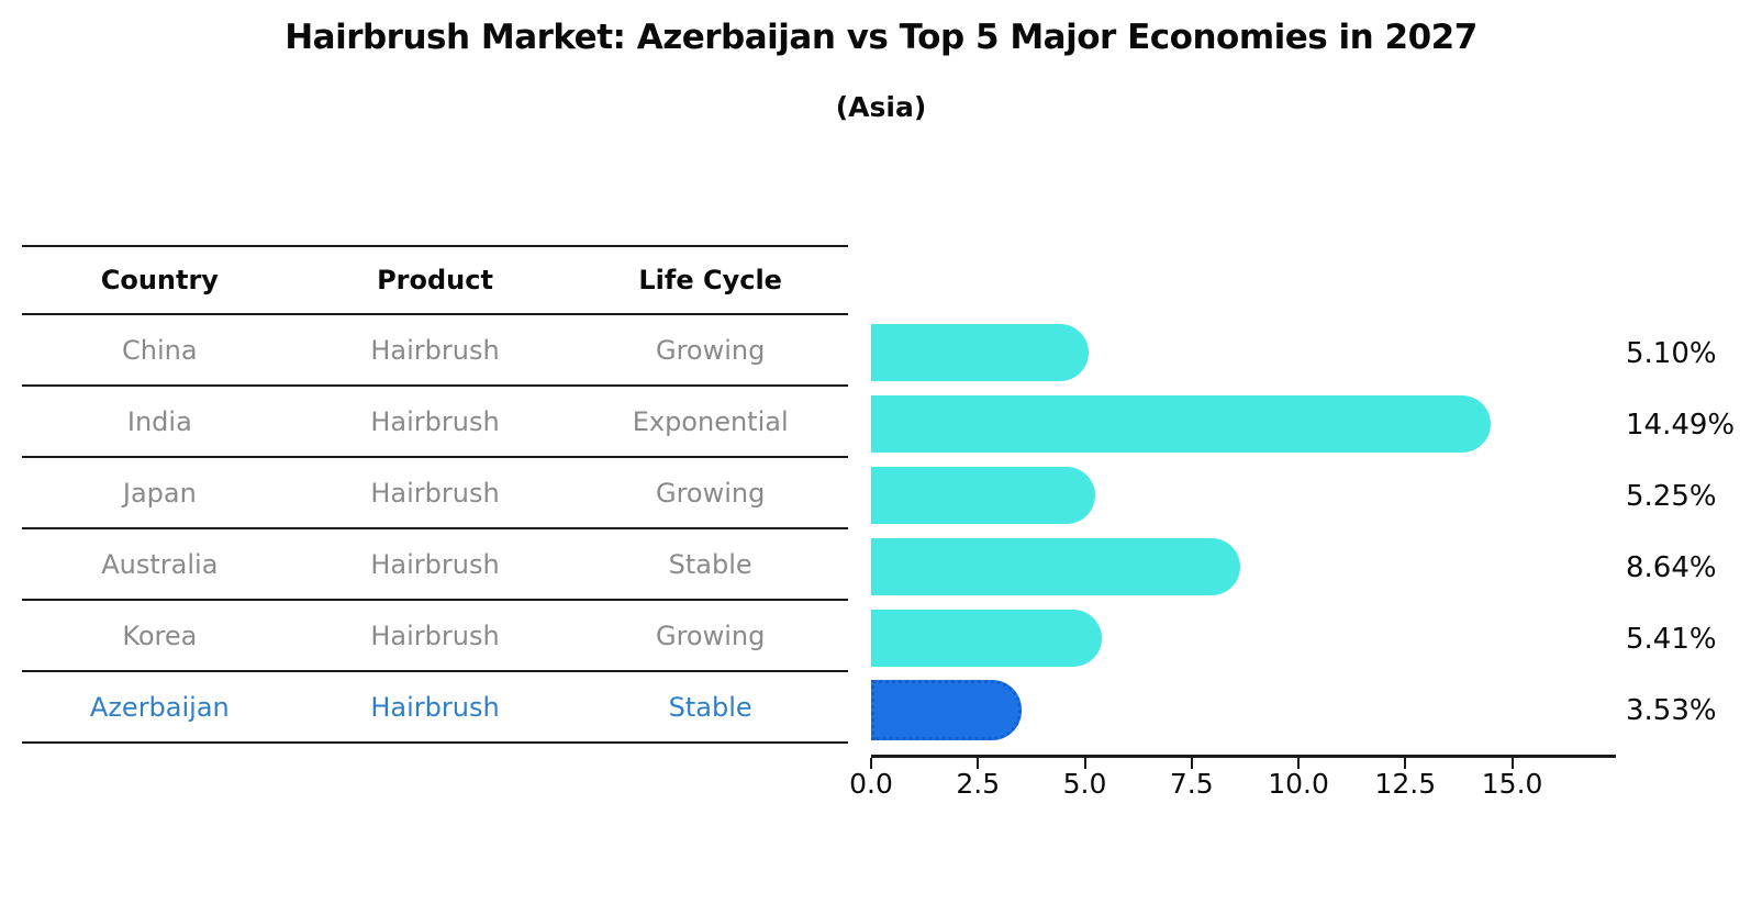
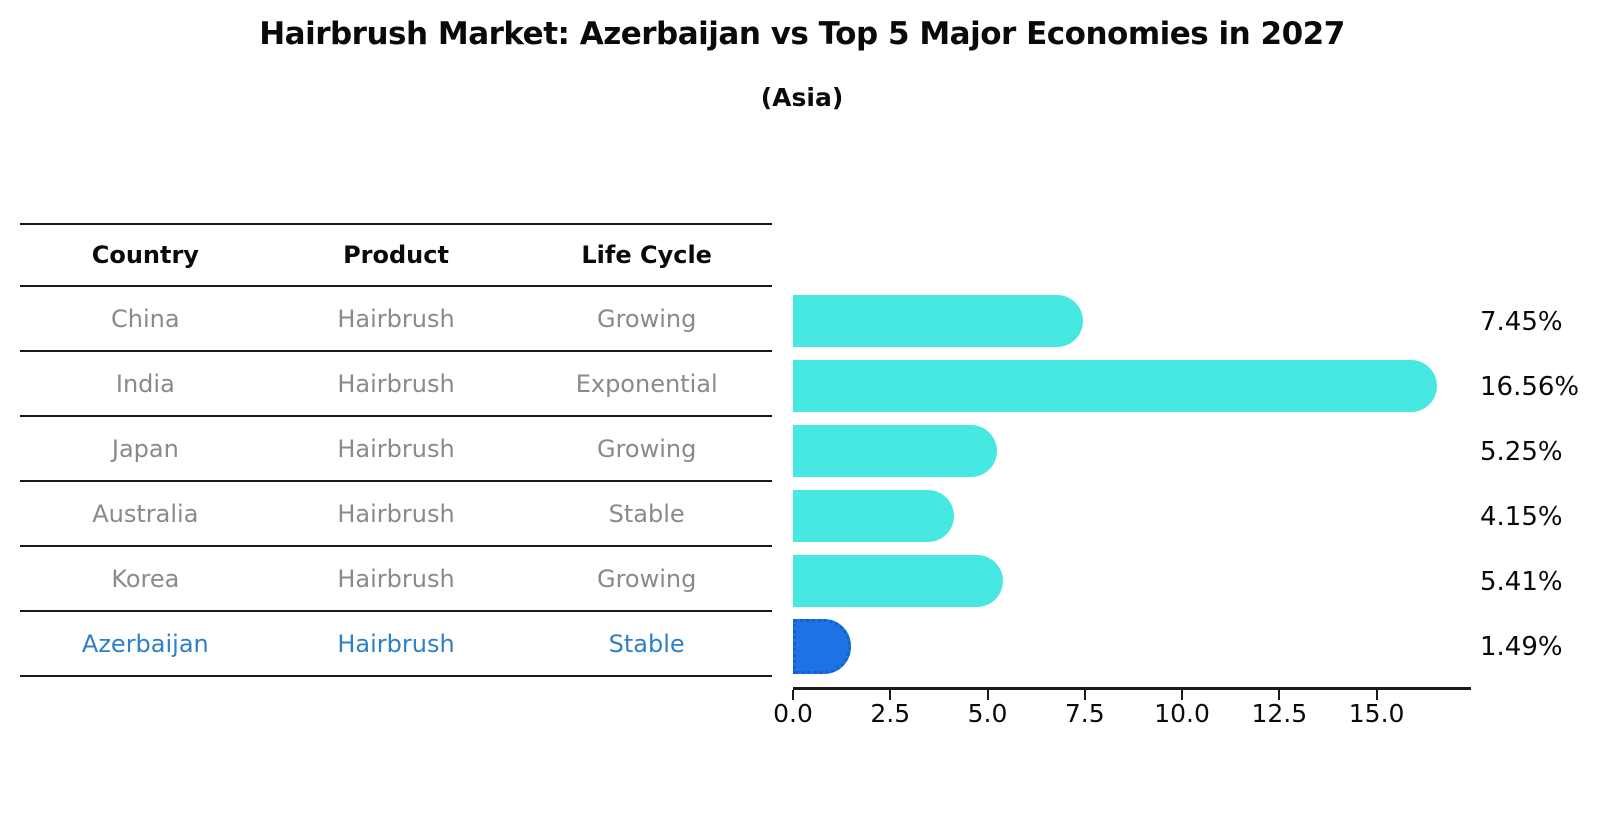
China: 5.10% -> 7.45%
India: 14.49% -> 16.56%
Australia: 8.64% -> 4.15%
Azerbaijan: 3.53% -> 1.49%
